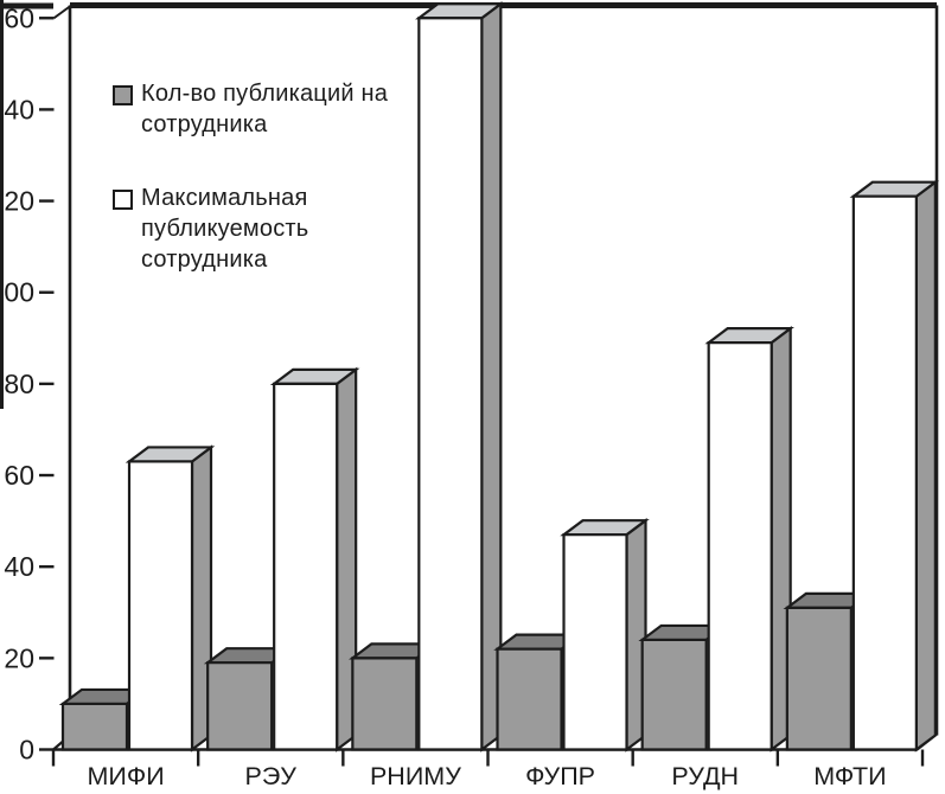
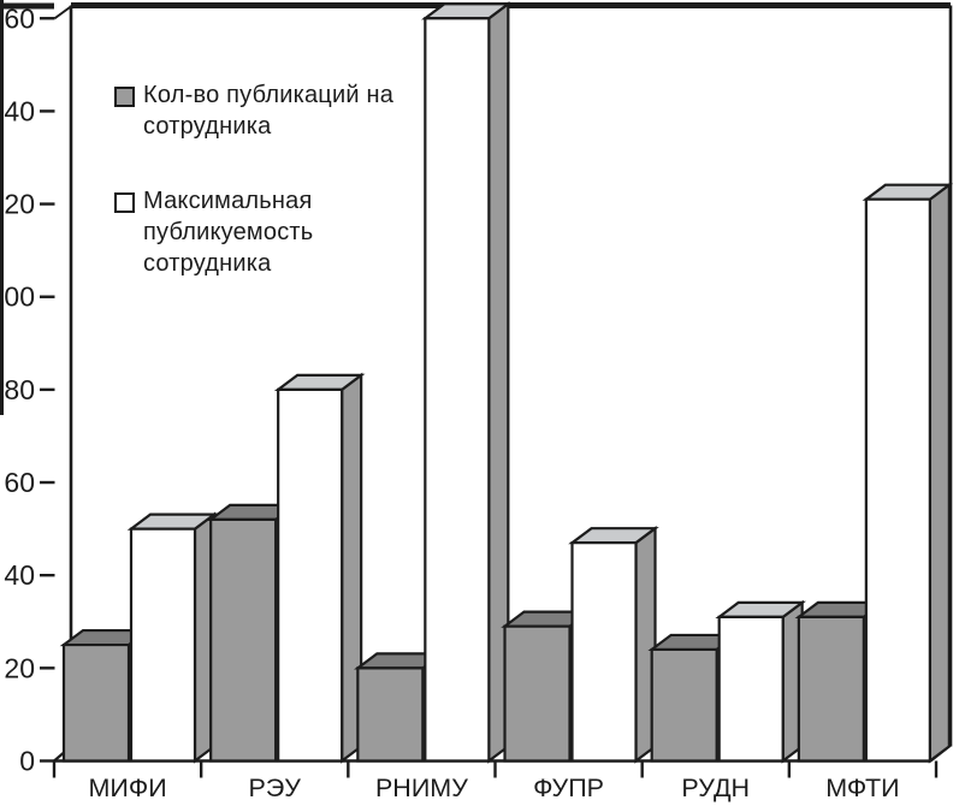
Кол-во публикаций на сотрудника/МИФИ: 10 -> 25
Максимальная публикуемость сотрудника/МИФИ: 63 -> 50
Кол-во публикаций на сотрудника/РЭУ: 19 -> 52
Кол-во публикаций на сотрудника/ФУПР: 22 -> 29
Максимальная публикуемость сотрудника/РУДН: 89 -> 31
